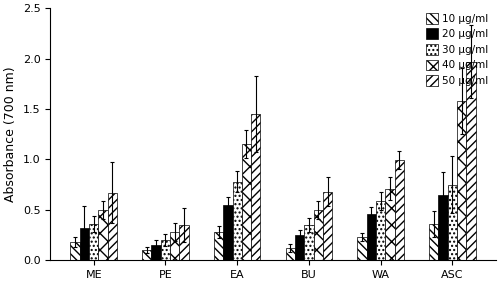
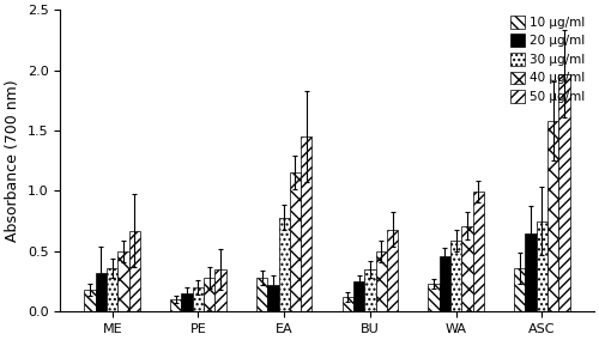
20 μg/ml/EA: 0.55 -> 0.22
